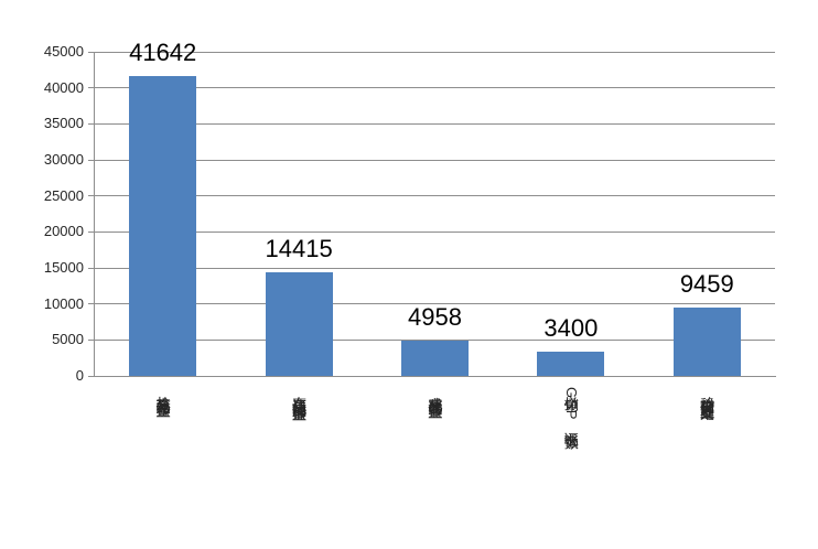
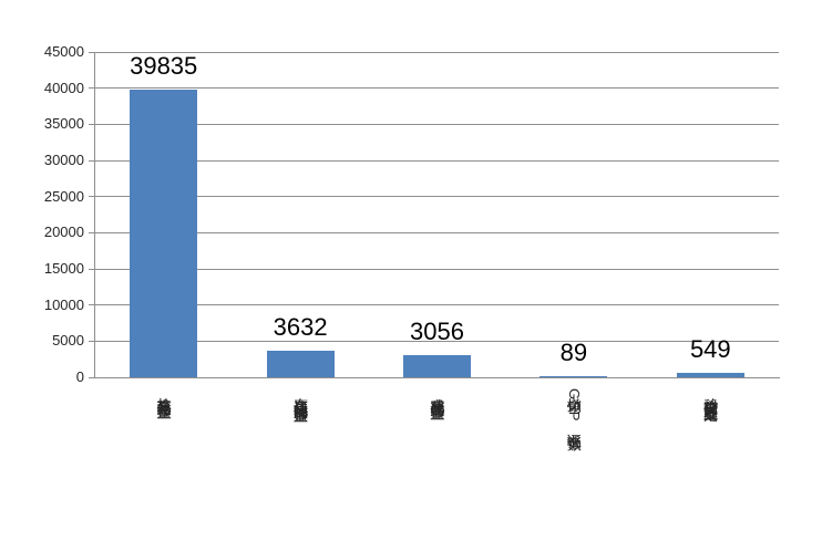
检查药品经营企业: 41642 -> 39835
存在违法违规的经营企业: 14415 -> 3632
完成整改的经营企业: 4958 -> 3056
撤销GSP证书张数: 3400 -> 89
移交稽查部门立案查处: 9459 -> 549
